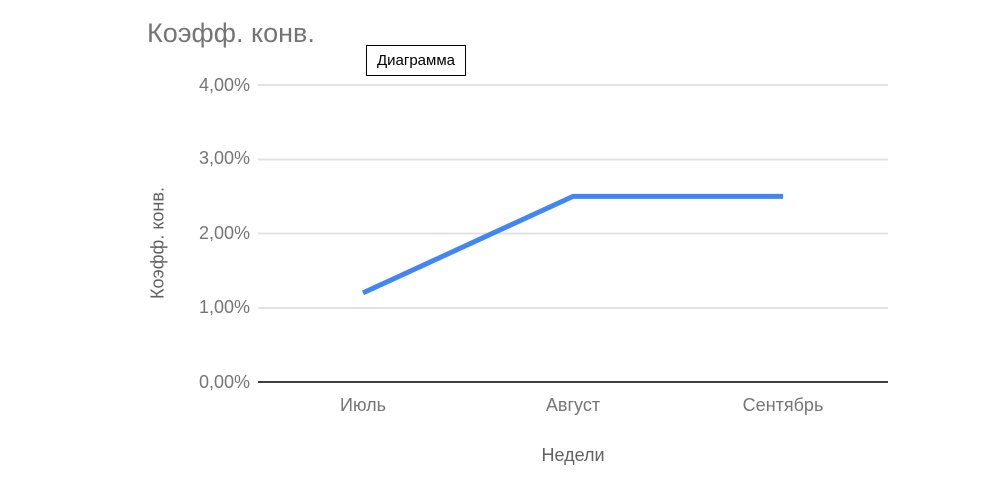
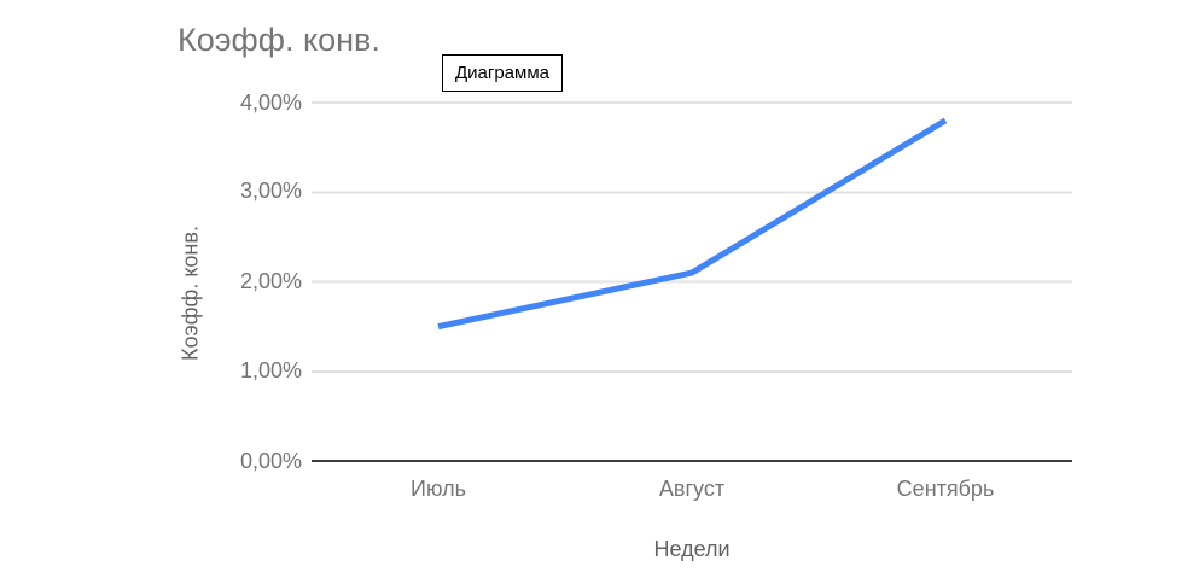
Июль: 1,2% -> 1,5%
Август: 2,5% -> 2,1%
Сентябрь: 2,5% -> 3,8%
